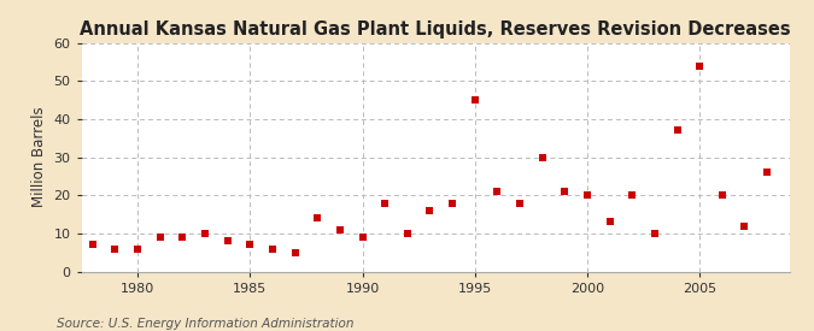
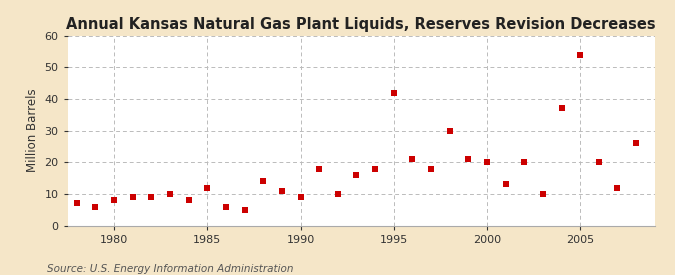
1980: 6 -> 8
1985: 7 -> 12
1995: 45 -> 42
